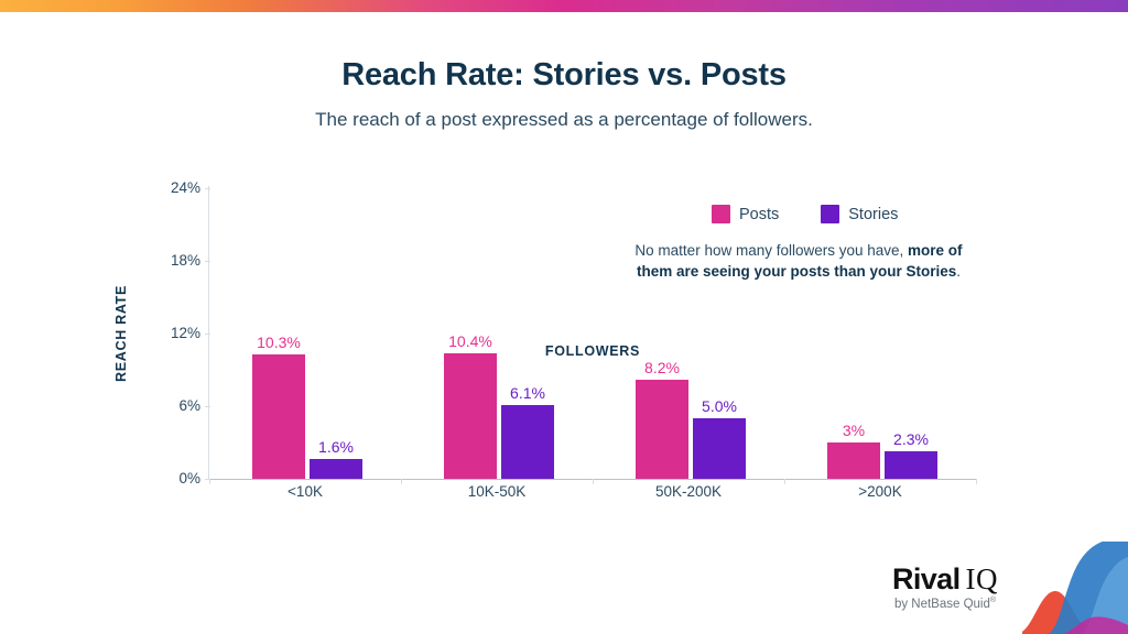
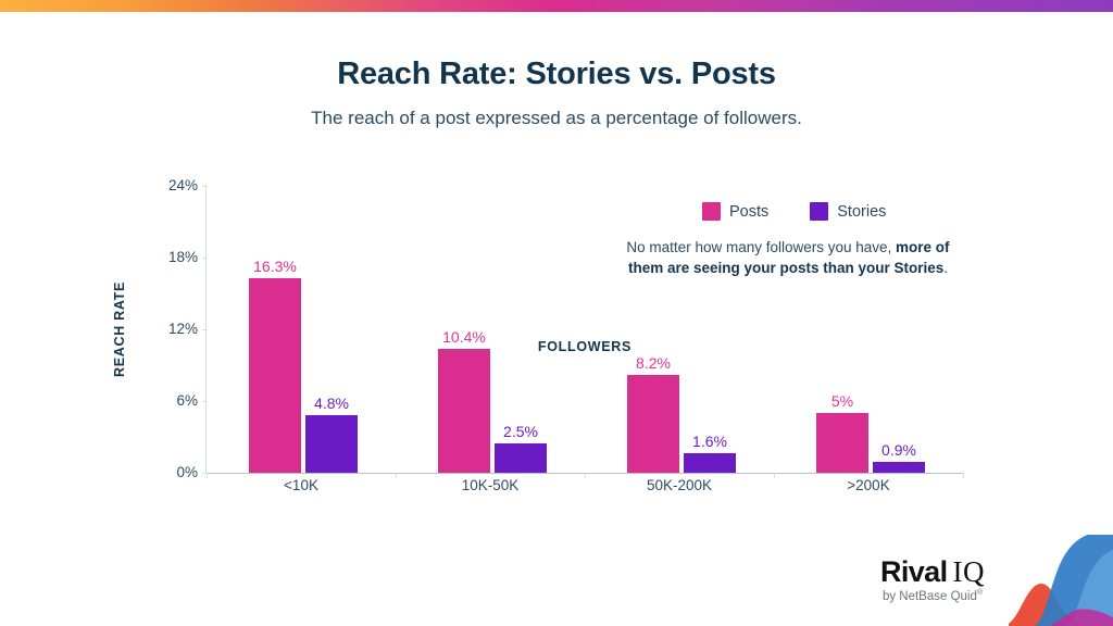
Posts/<10K: 10.3% -> 16.3%
Stories/<10K: 1.6% -> 4.8%
Stories/10K-50K: 6.1% -> 2.5%
Stories/50K-200K: 5.0% -> 1.6%
Posts/>200K: 3% -> 5%
Stories/>200K: 2.3% -> 0.9%
